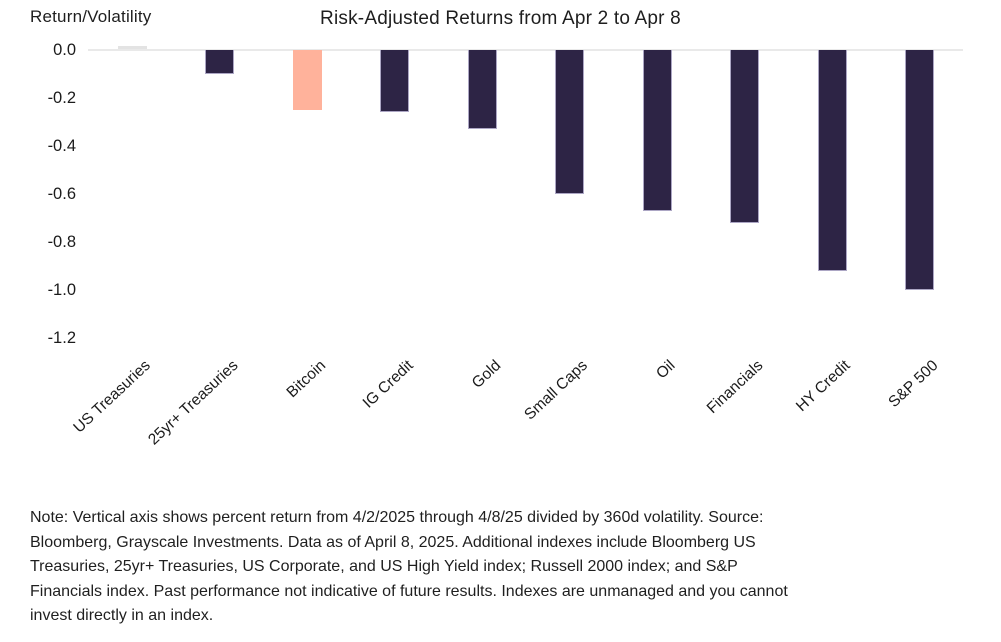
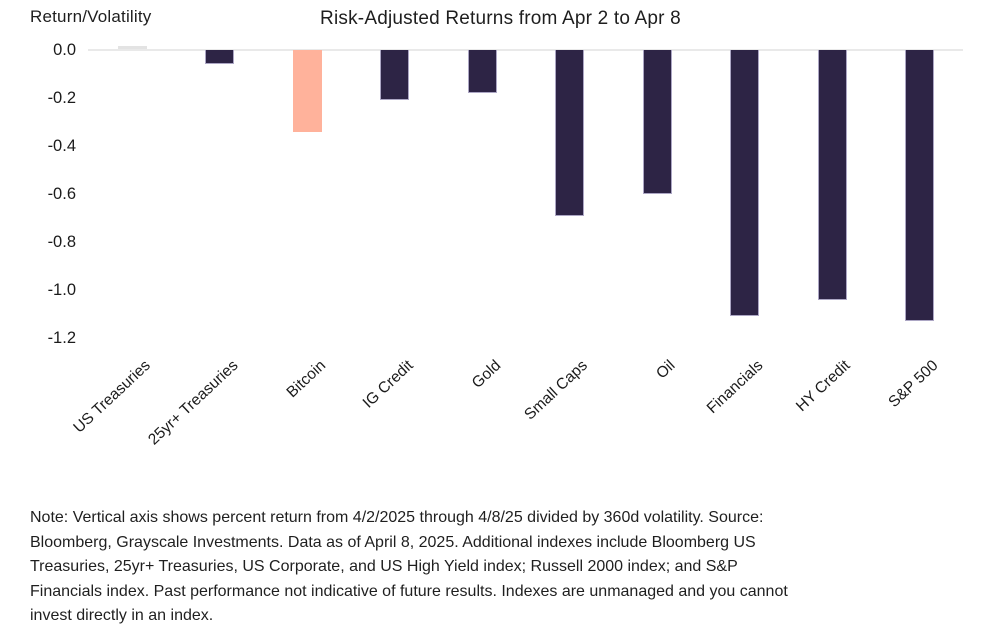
25yr+ Treasuries: -0.10 -> -0.06
Bitcoin: -0.25 -> -0.34
IG Credit: -0.26 -> -0.21
Gold: -0.33 -> -0.18
Small Caps: -0.60 -> -0.69
Oil: -0.67 -> -0.60
Financials: -0.72 -> -1.11
HY Credit: -0.92 -> -1.04
S&P 500: -1.00 -> -1.13
